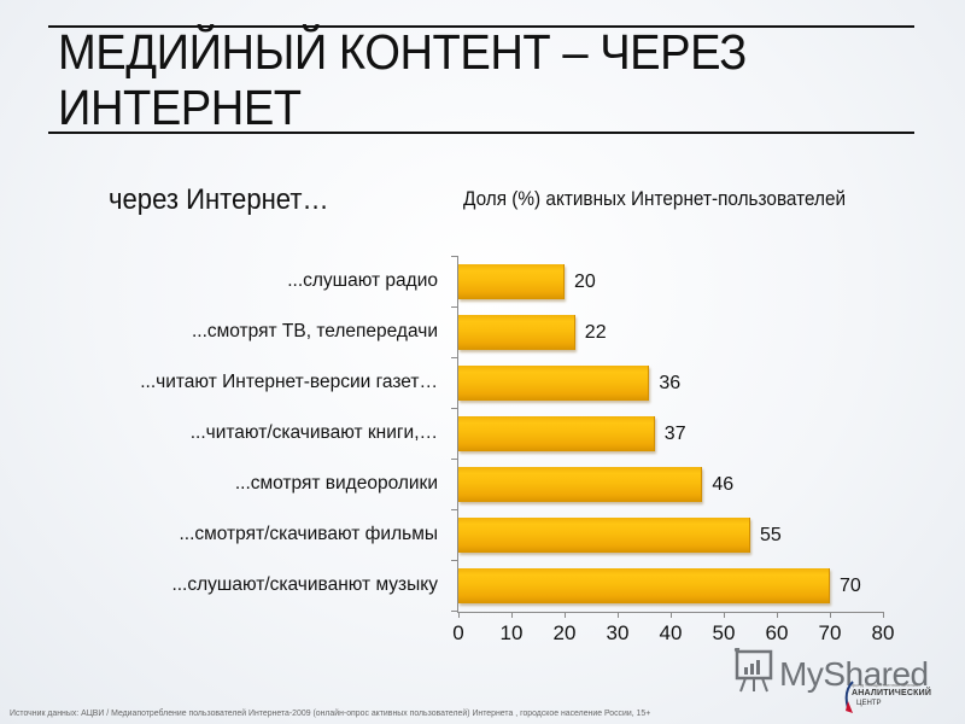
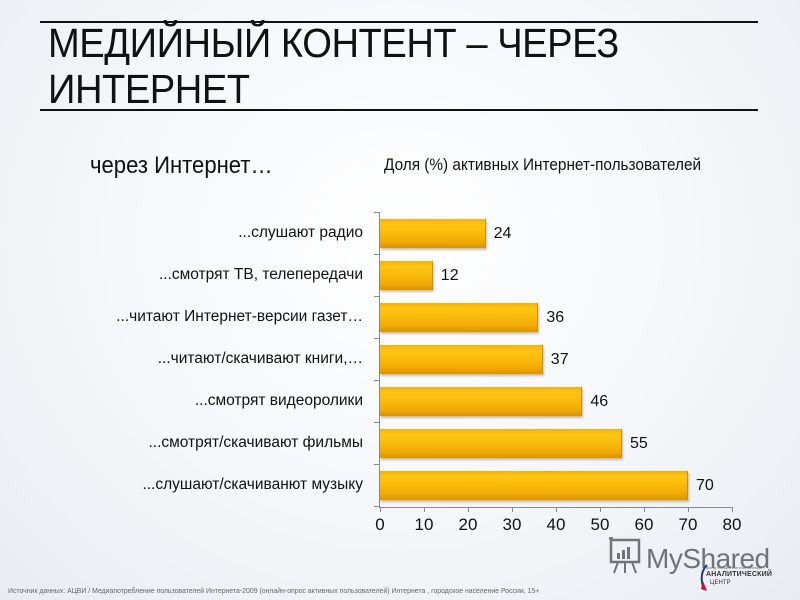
...слушают радио: 20 -> 24
...смотрят ТВ, телепередачи: 22 -> 12
